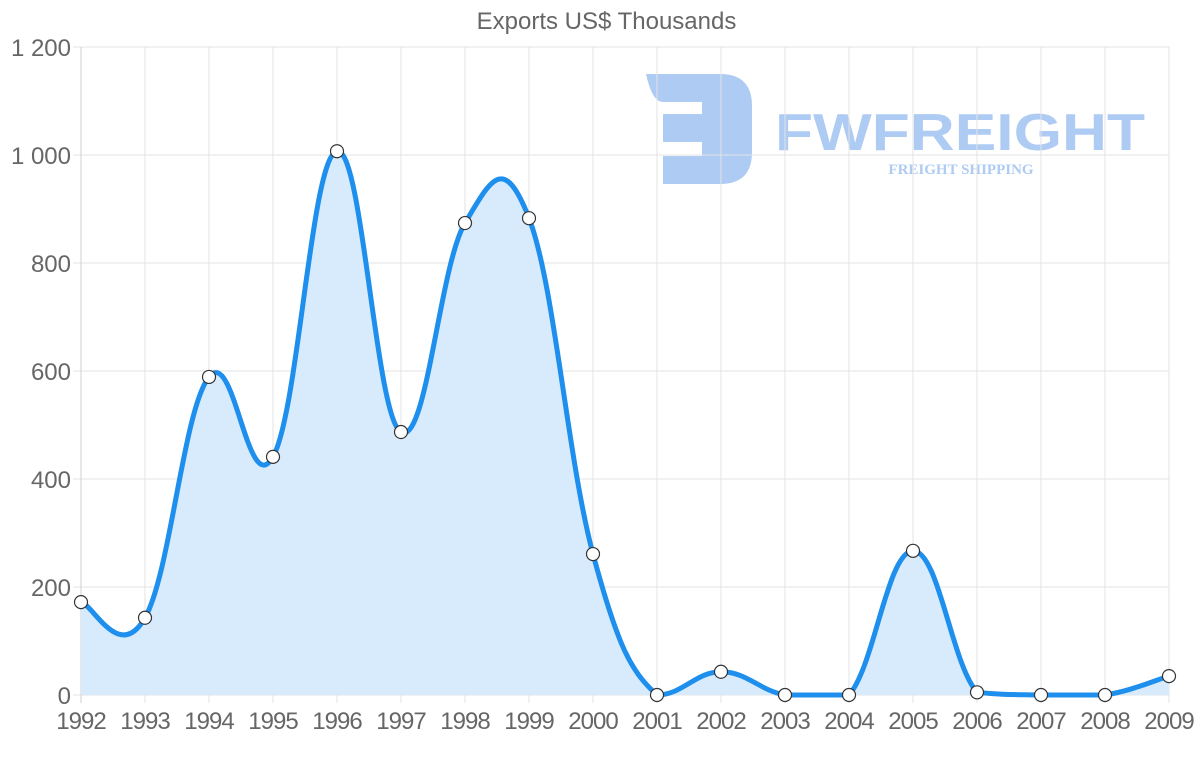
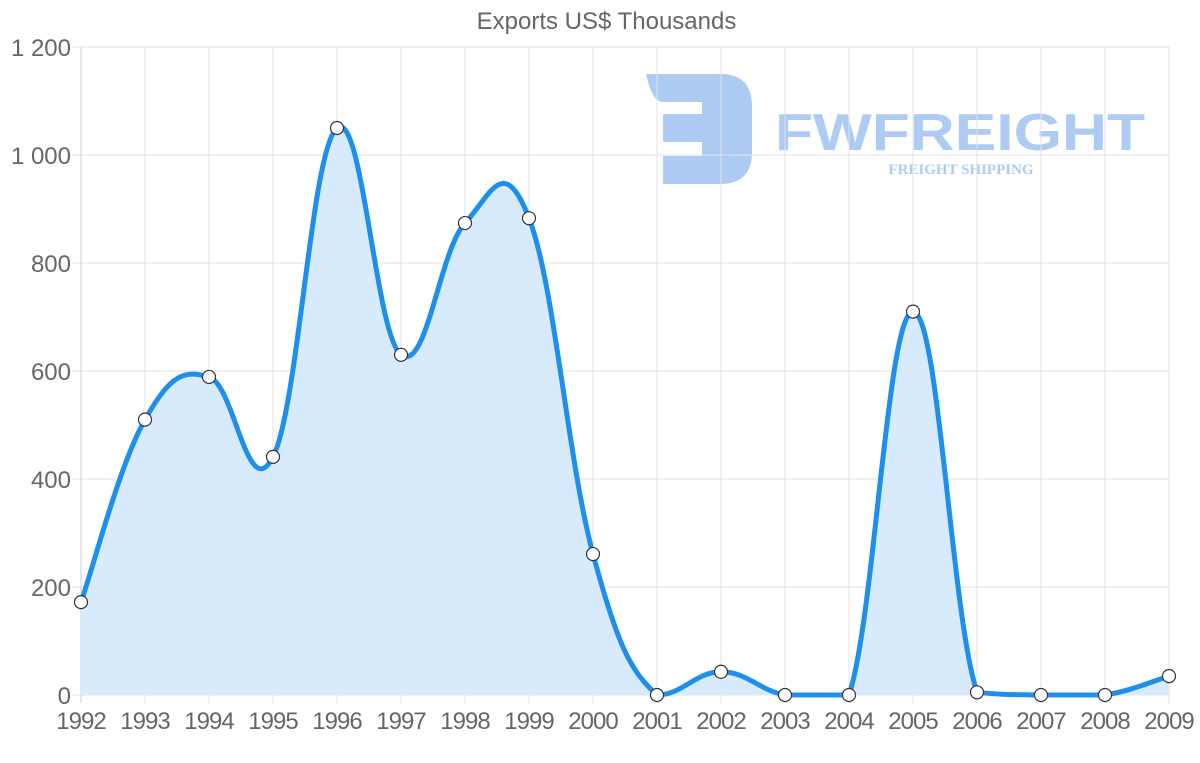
1993: 140 -> 510
1996: 1010 -> 1050
1997: 490 -> 630
2005: 270 -> 710
